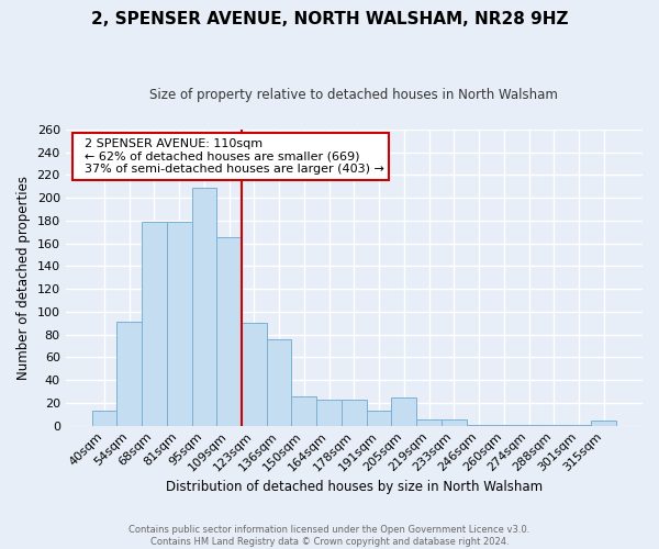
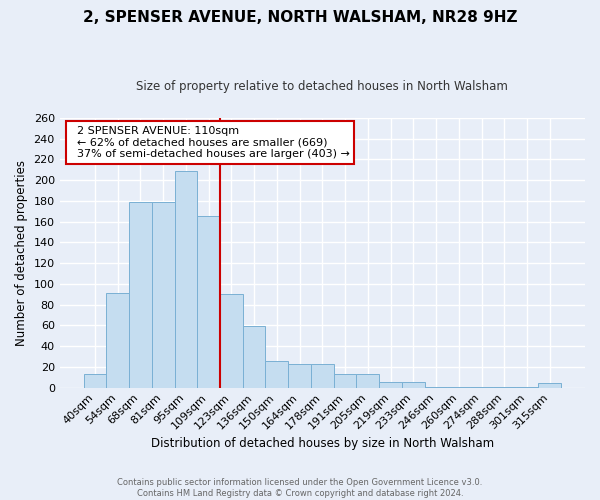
136sqm: 76 -> 59
205sqm: 25 -> 13
